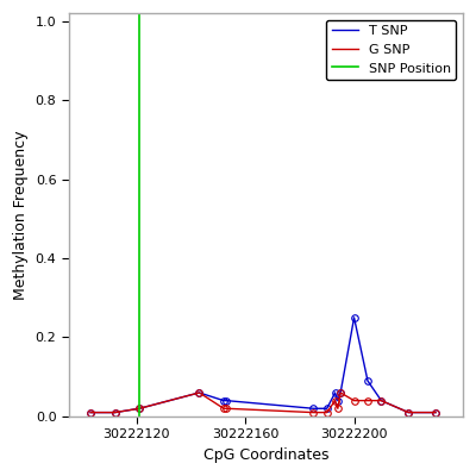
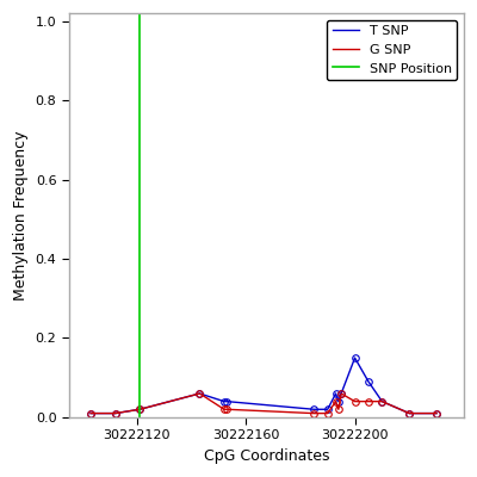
T SNP/30222200: 0.25 -> 0.15
